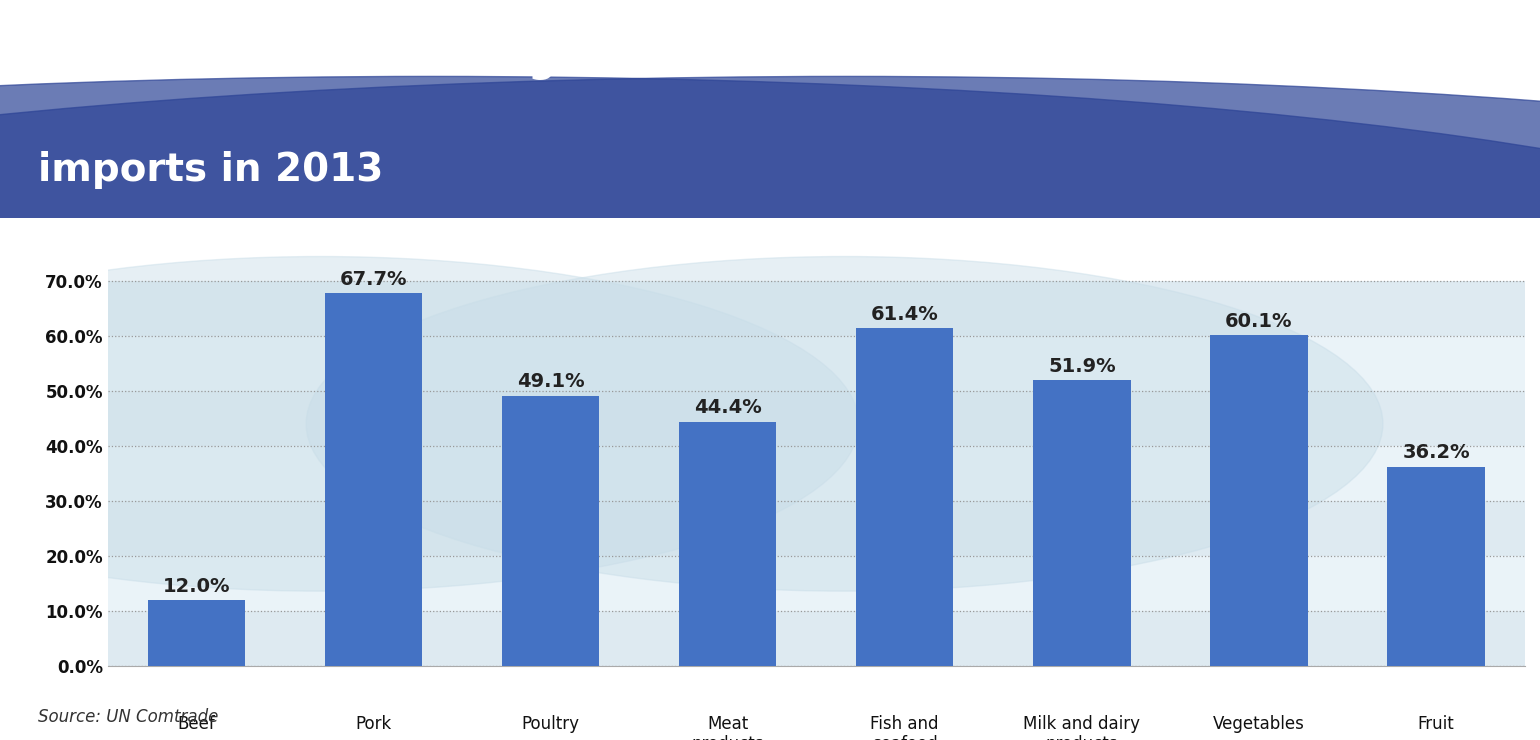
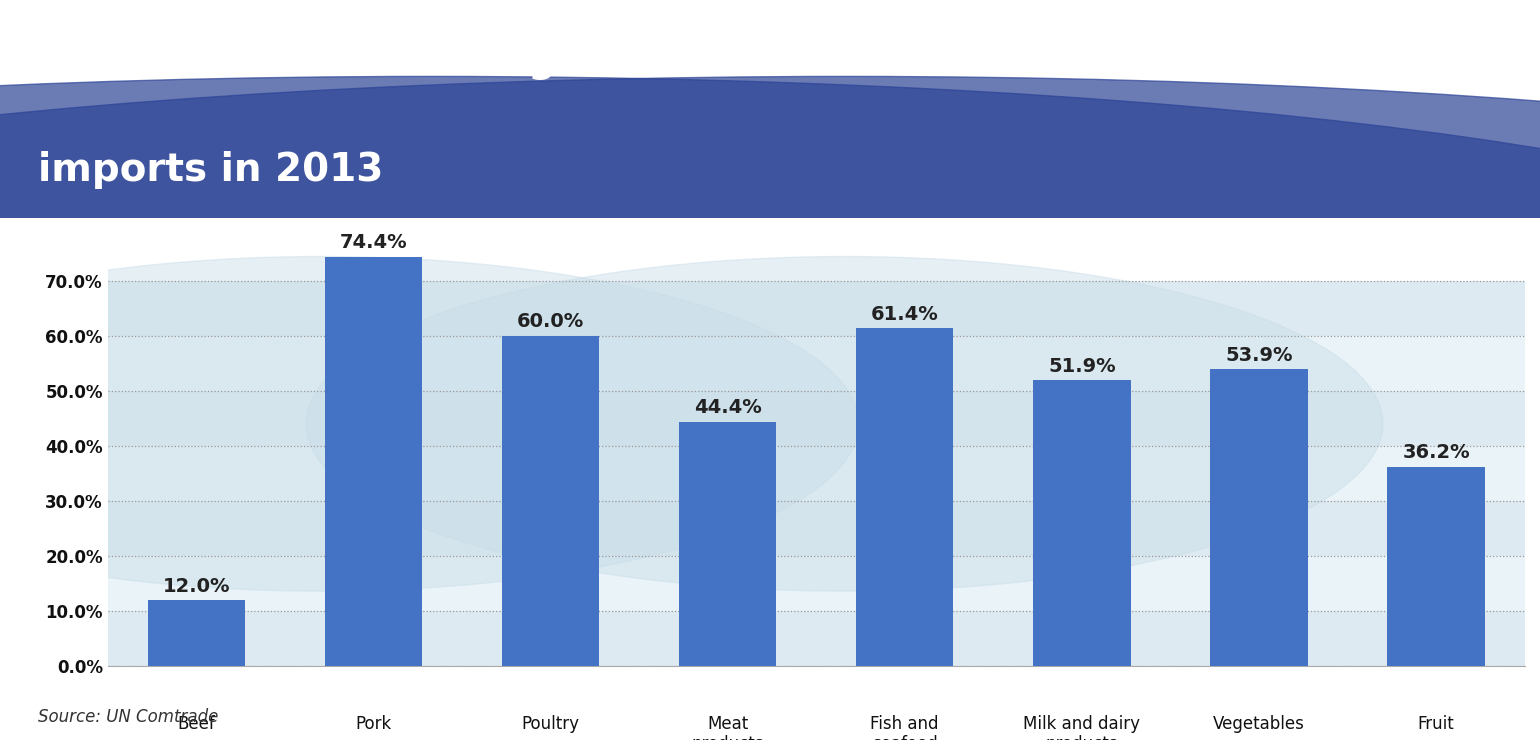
Pork: 67.7% -> 74.4%
Poultry: 49.1% -> 60.0%
Vegetables: 60.1% -> 53.9%
